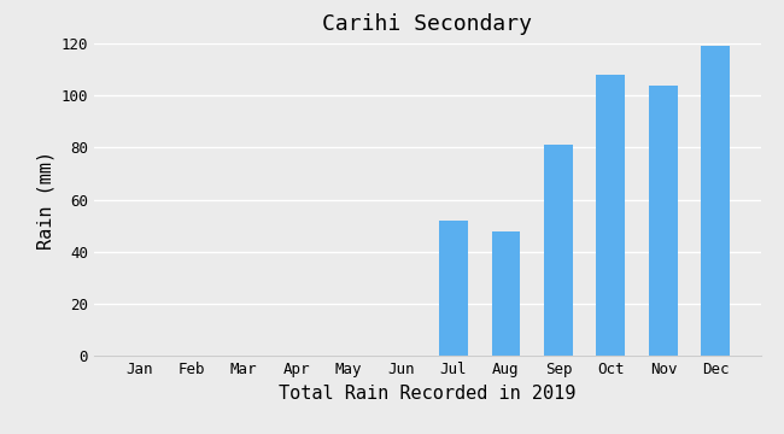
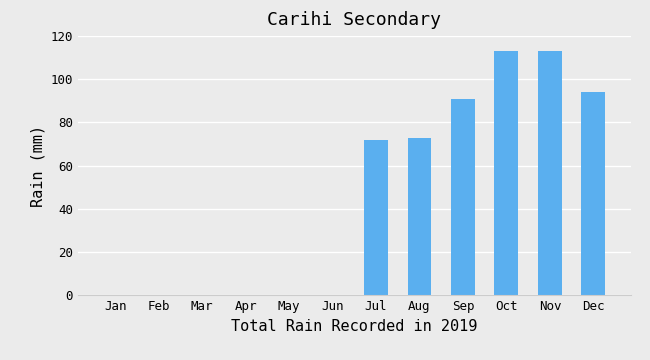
Jul: 52 -> 72
Aug: 48 -> 73
Sep: 81 -> 91
Oct: 108 -> 113
Nov: 104 -> 113
Dec: 119 -> 94
